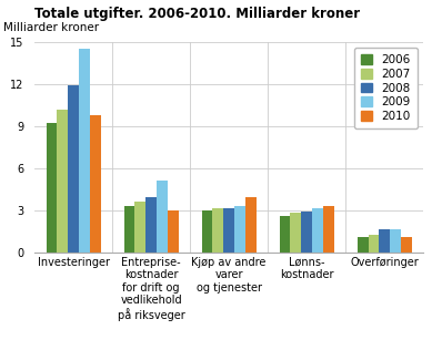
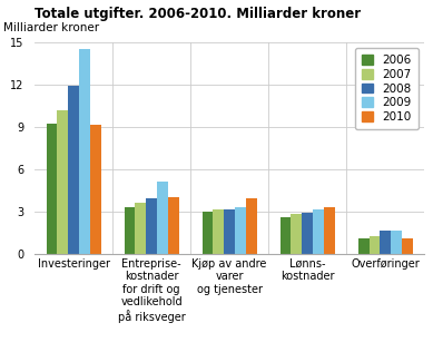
2010/Investeringer: 9.8 -> 9.1
2010/Entreprise- kostnader for drift og vedlikehold på riksveger: 3.0 -> 4.0
